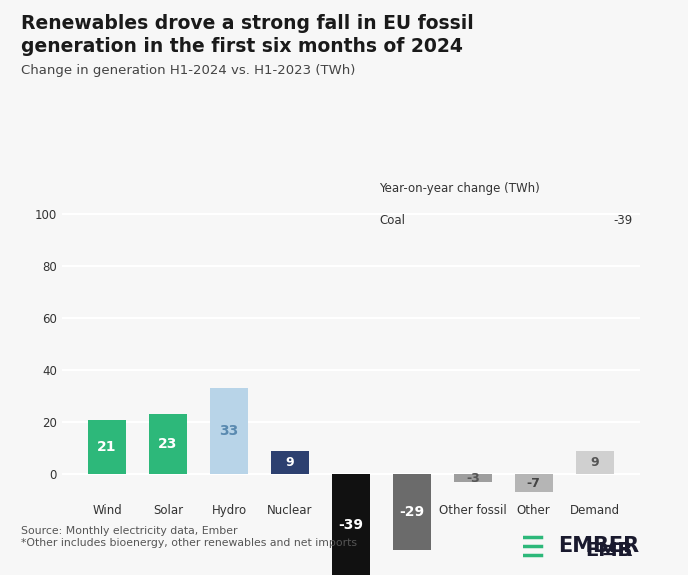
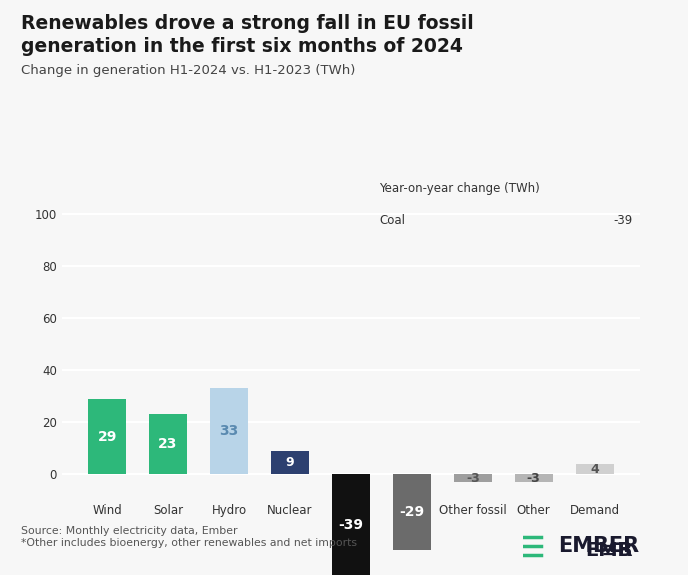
Wind: 21 -> 29
Other: -7 -> -3
Demand: 9 -> 4
